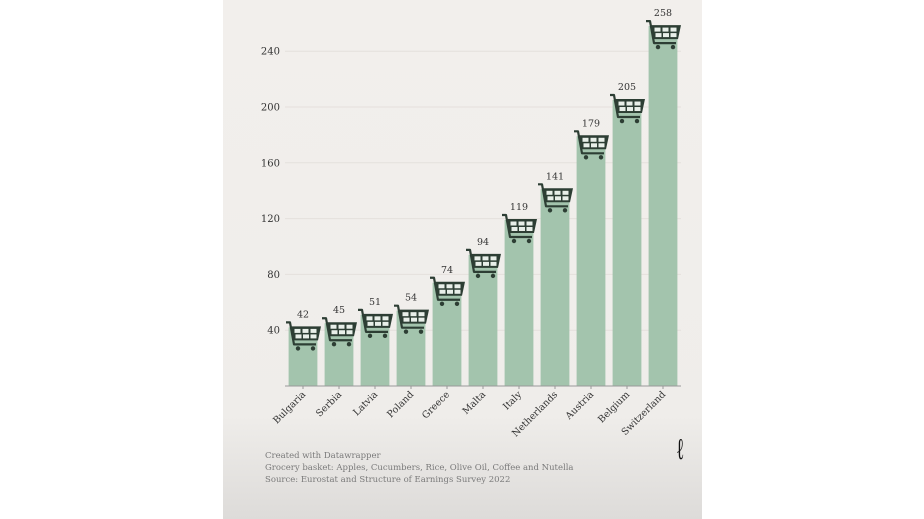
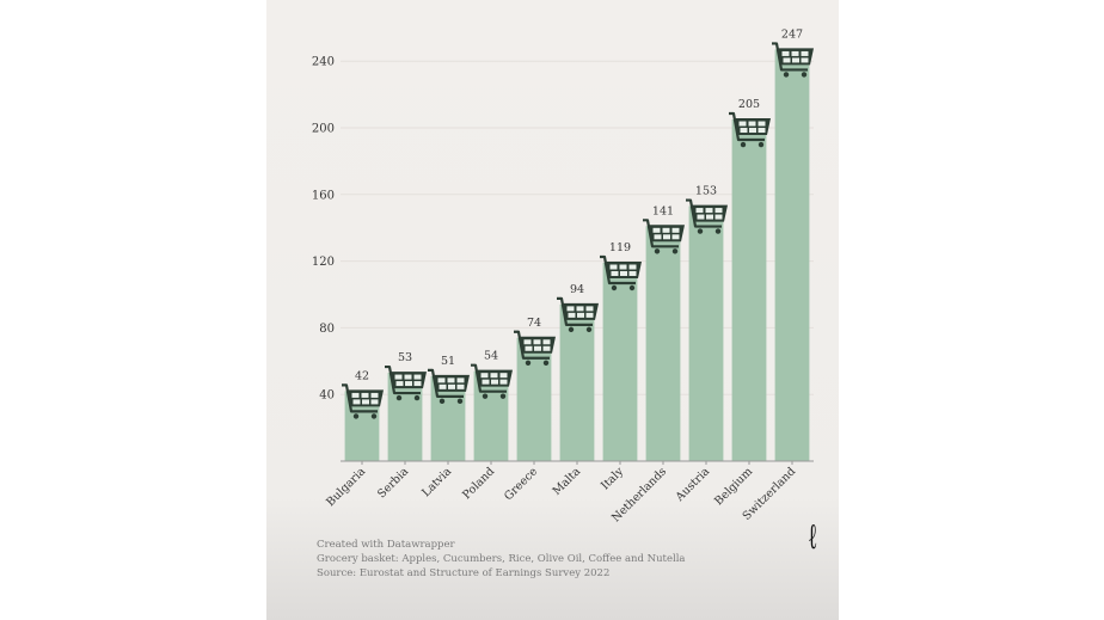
Serbia: 45 -> 53
Austria: 179 -> 153
Switzerland: 258 -> 247
